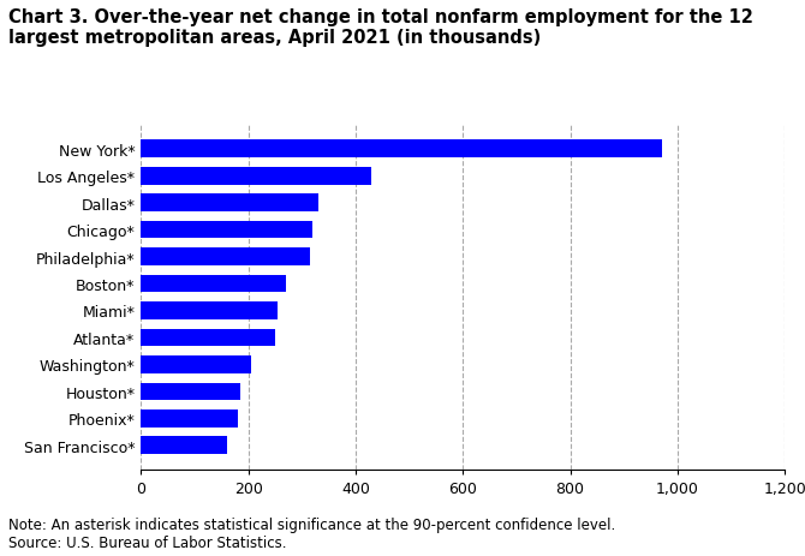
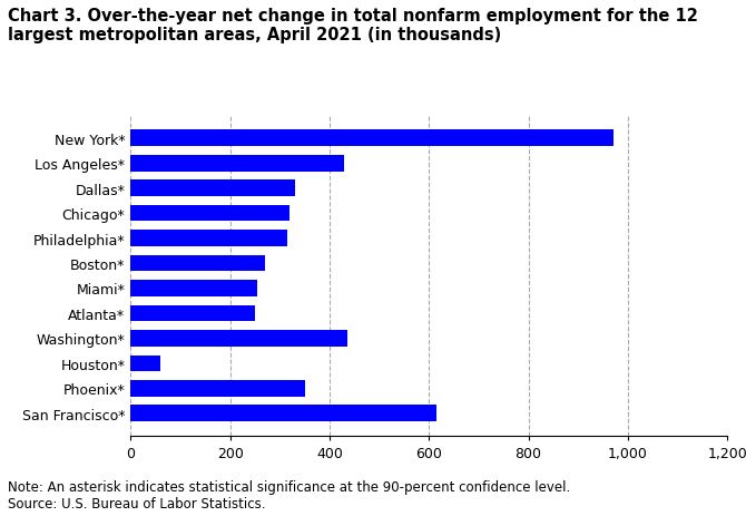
Washington*: 205 -> 435
Houston*: 185 -> 60
Phoenix*: 180 -> 350
San Francisco*: 160 -> 615
